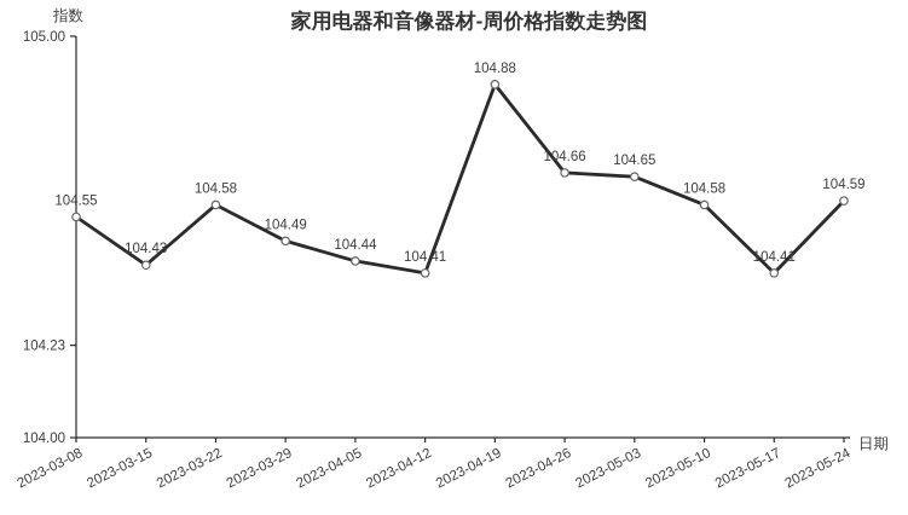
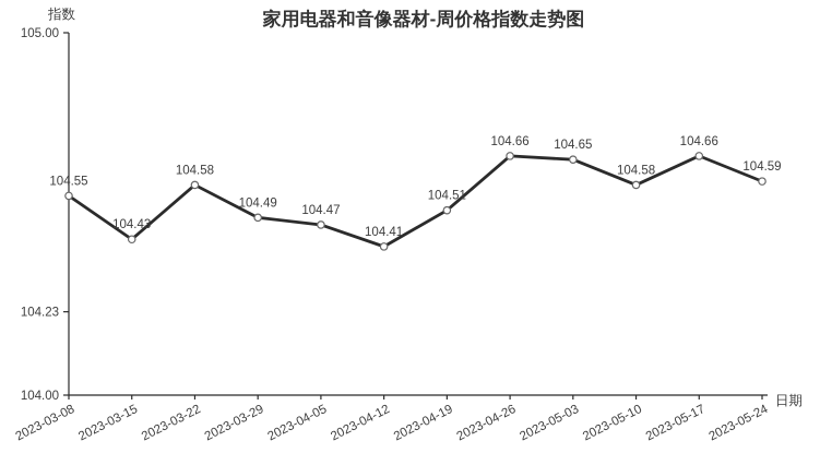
2023-04-05: 104.44 -> 104.47
2023-04-19: 104.88 -> 104.51
2023-05-17: 104.41 -> 104.66
